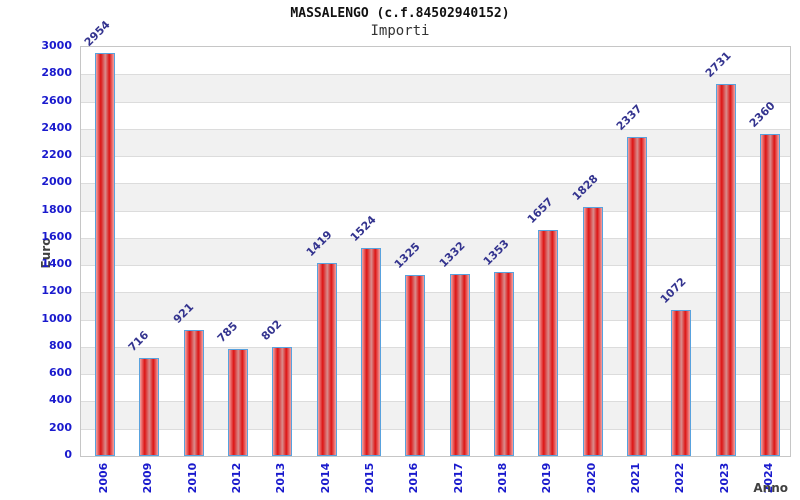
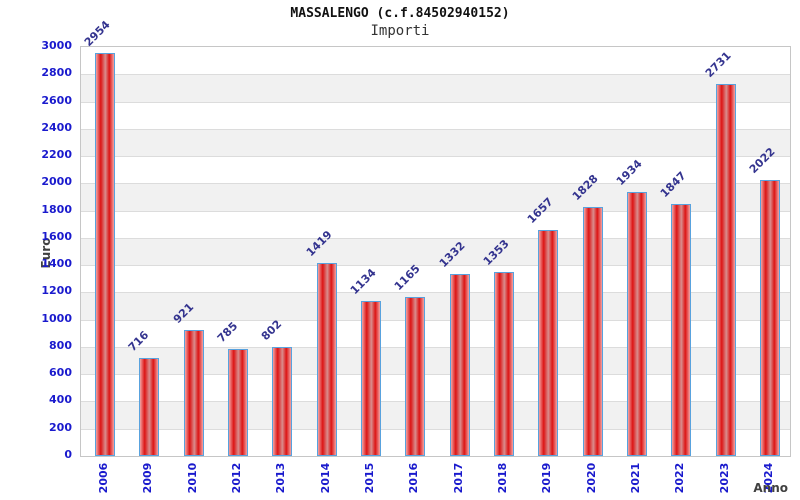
2015: 1524 -> 1134
2016: 1325 -> 1165
2021: 2337 -> 1934
2022: 1072 -> 1847
2024: 2360 -> 2022
